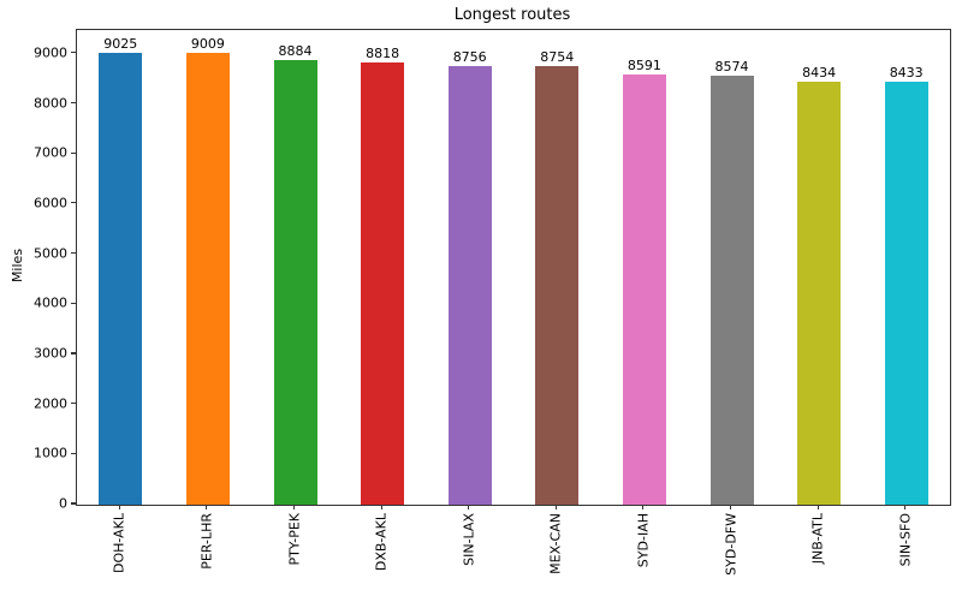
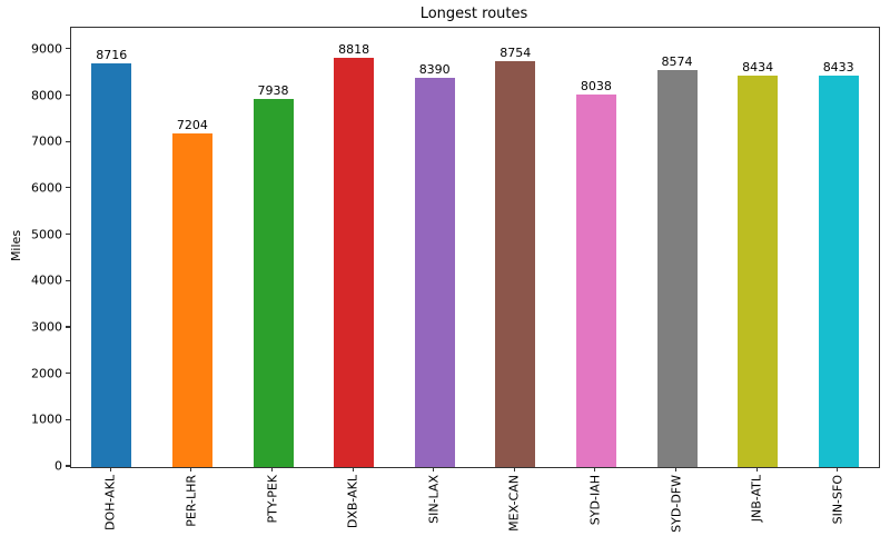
DOH-AKL: 9025 -> 8716
PER-LHR: 9009 -> 7204
PTY-PEK: 8884 -> 7938
SIN-LAX: 8756 -> 8390
SYD-IAH: 8591 -> 8038
